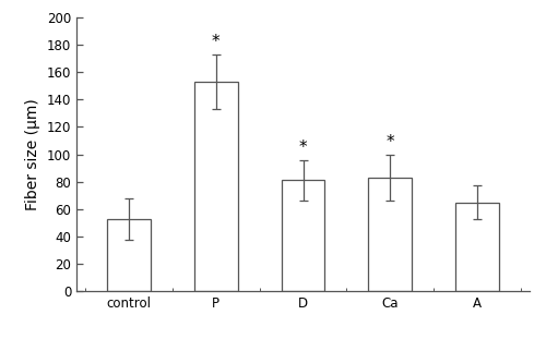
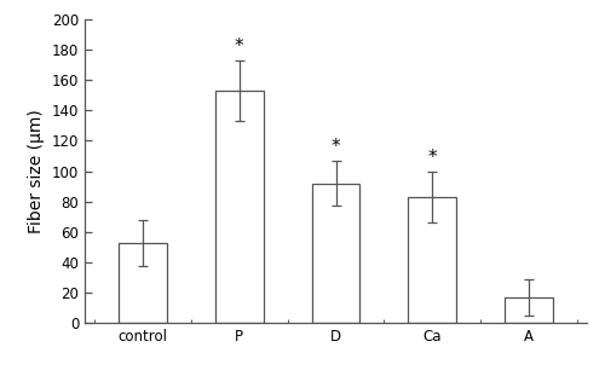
D: 81 -> 92
A: 65 -> 17
